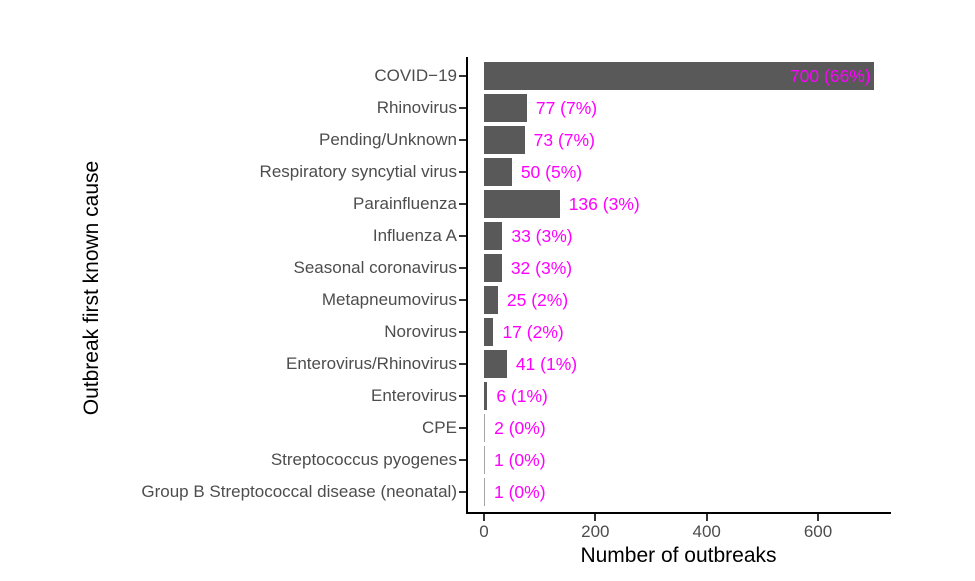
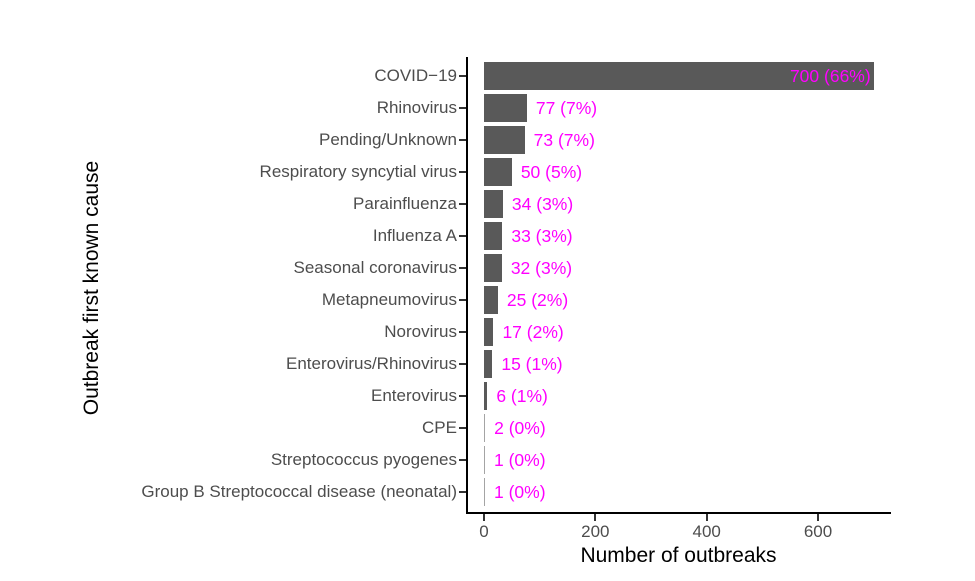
Parainfluenza: 136 -> 34
Enterovirus/Rhinovirus: 41 -> 15
